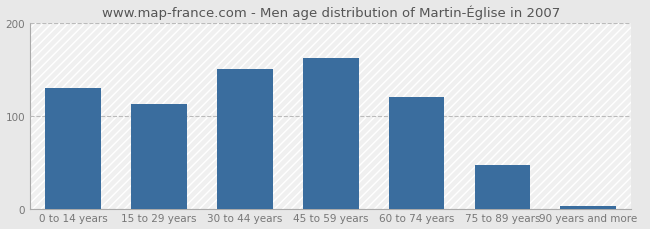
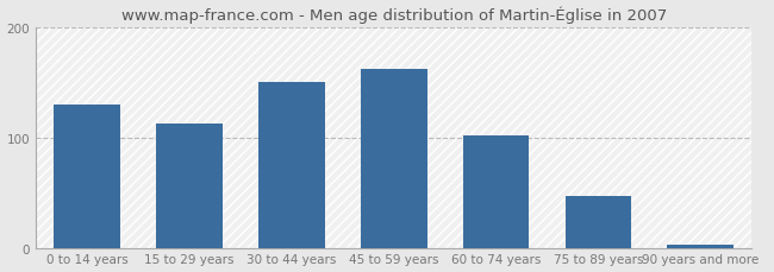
60 to 74 years: 120 -> 102
